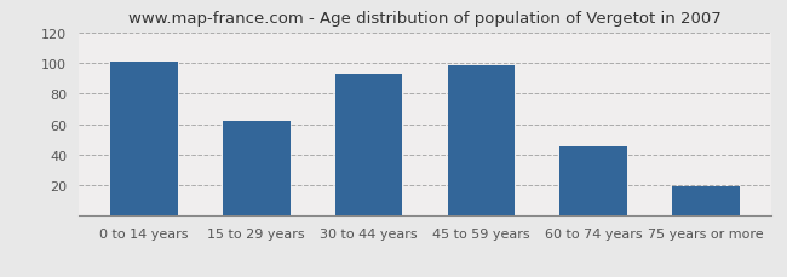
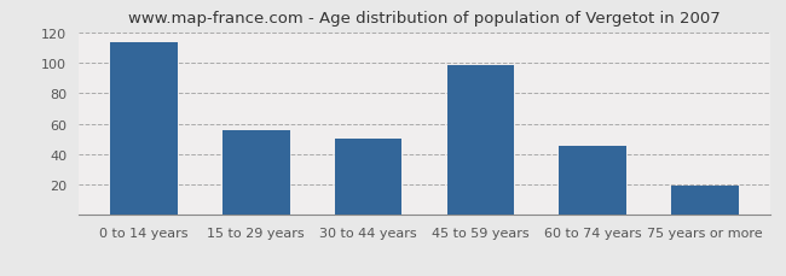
0 to 14 years: 101 -> 113
15 to 29 years: 62 -> 56
30 to 44 years: 93 -> 50
